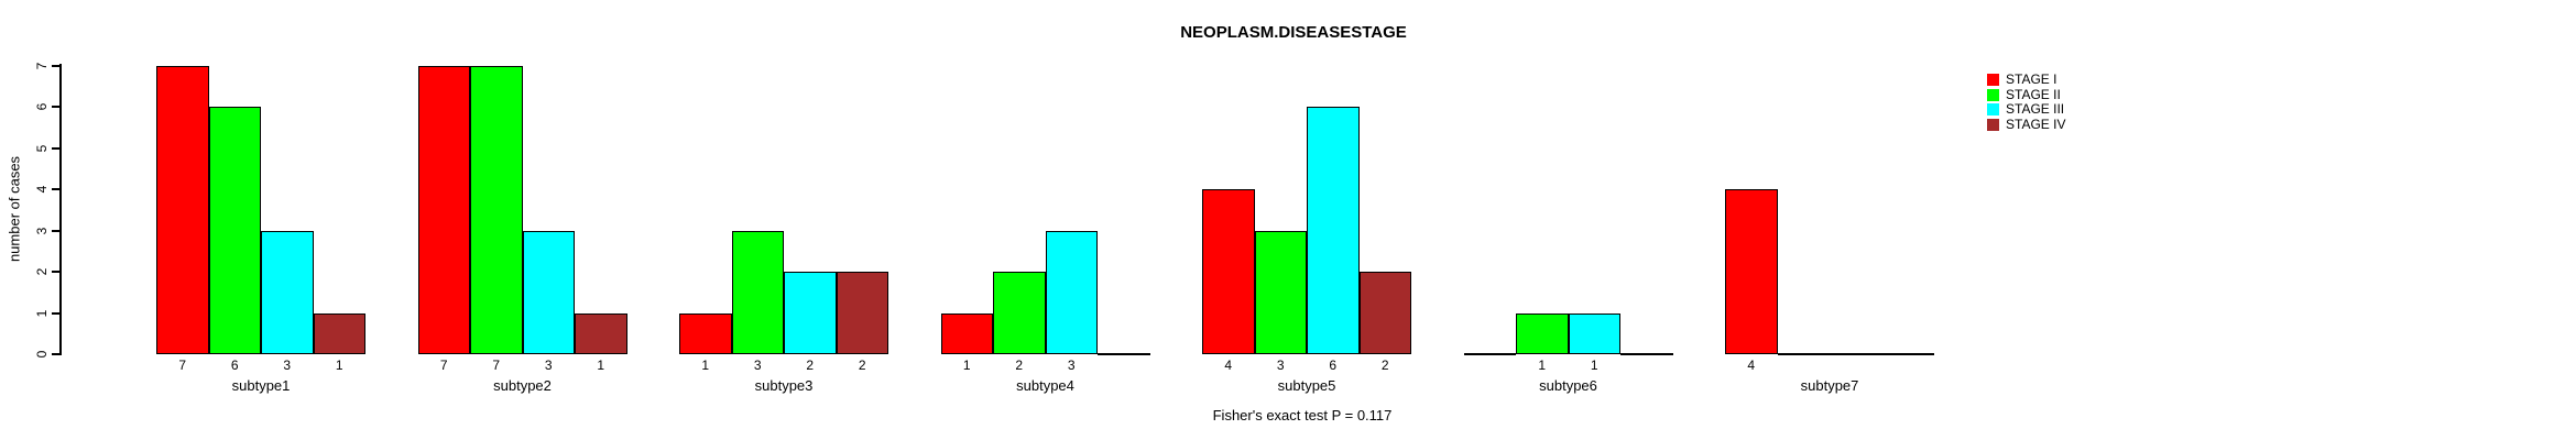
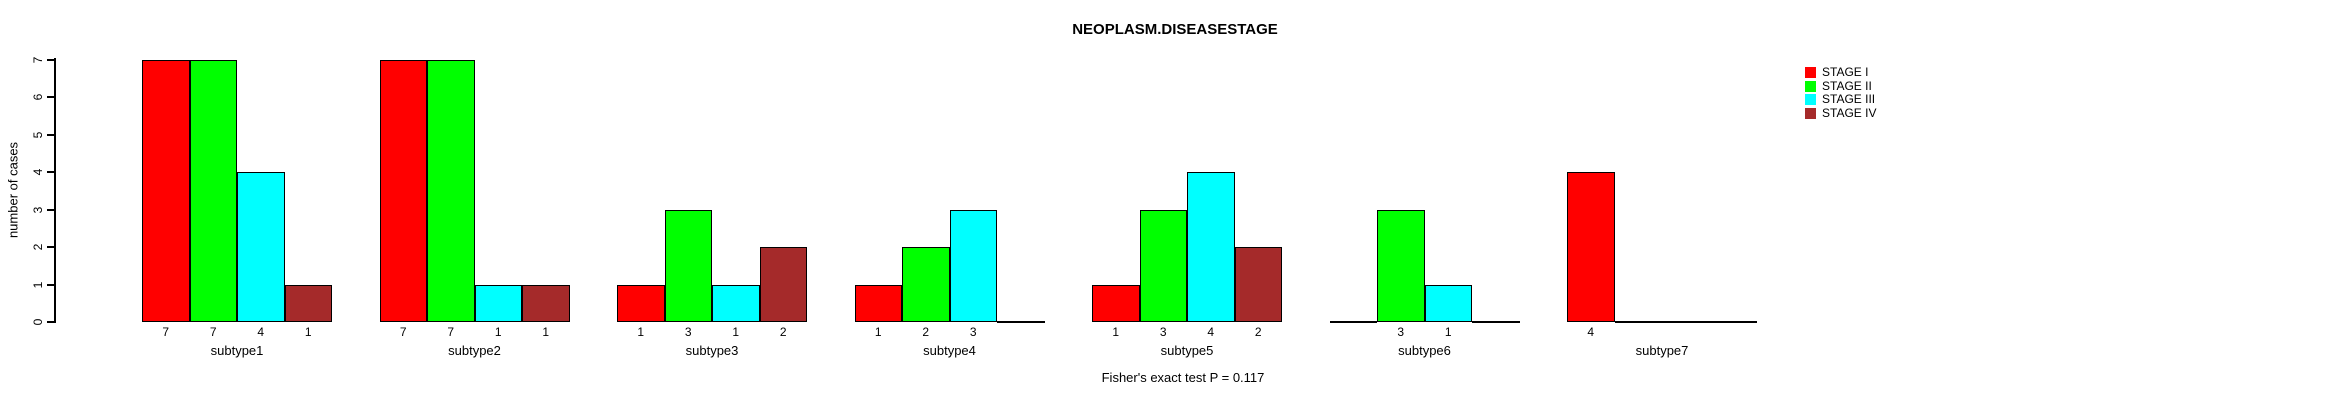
STAGE II/subtype1: 6 -> 7
STAGE III/subtype1: 3 -> 4
STAGE III/subtype2: 3 -> 1
STAGE III/subtype3: 2 -> 1
STAGE I/subtype5: 4 -> 1
STAGE III/subtype5: 6 -> 4
STAGE II/subtype6: 1 -> 3
